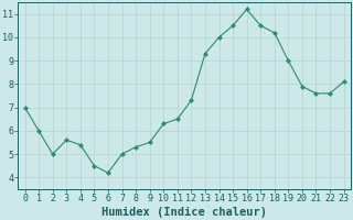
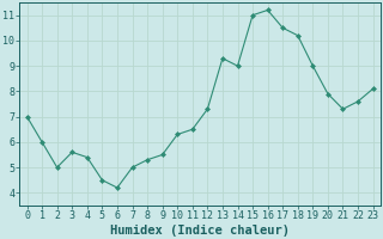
14: 10.0 -> 9.0
15: 10.5 -> 11.0
21: 7.6 -> 7.3
